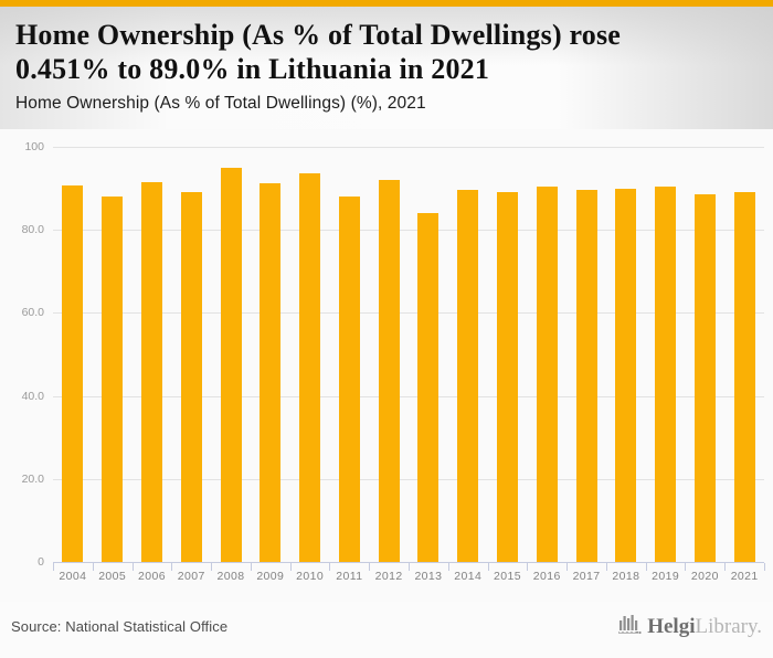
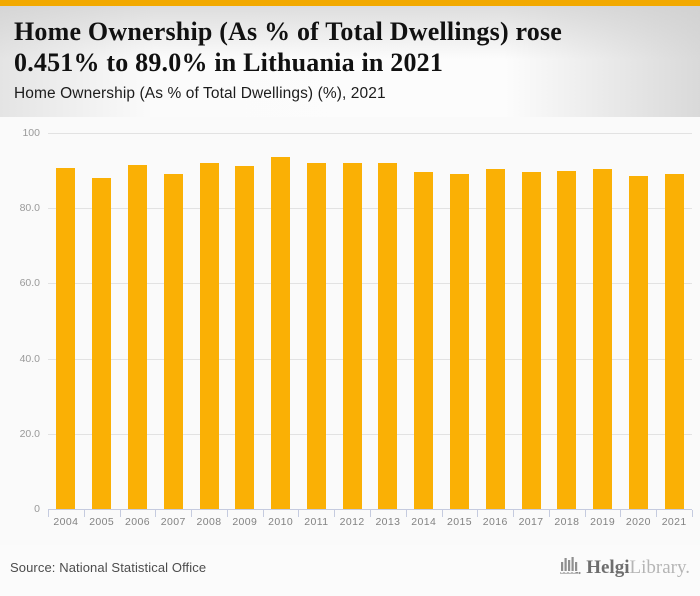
2008: 95 -> 92
2011: 88 -> 92
2013: 84 -> 92
